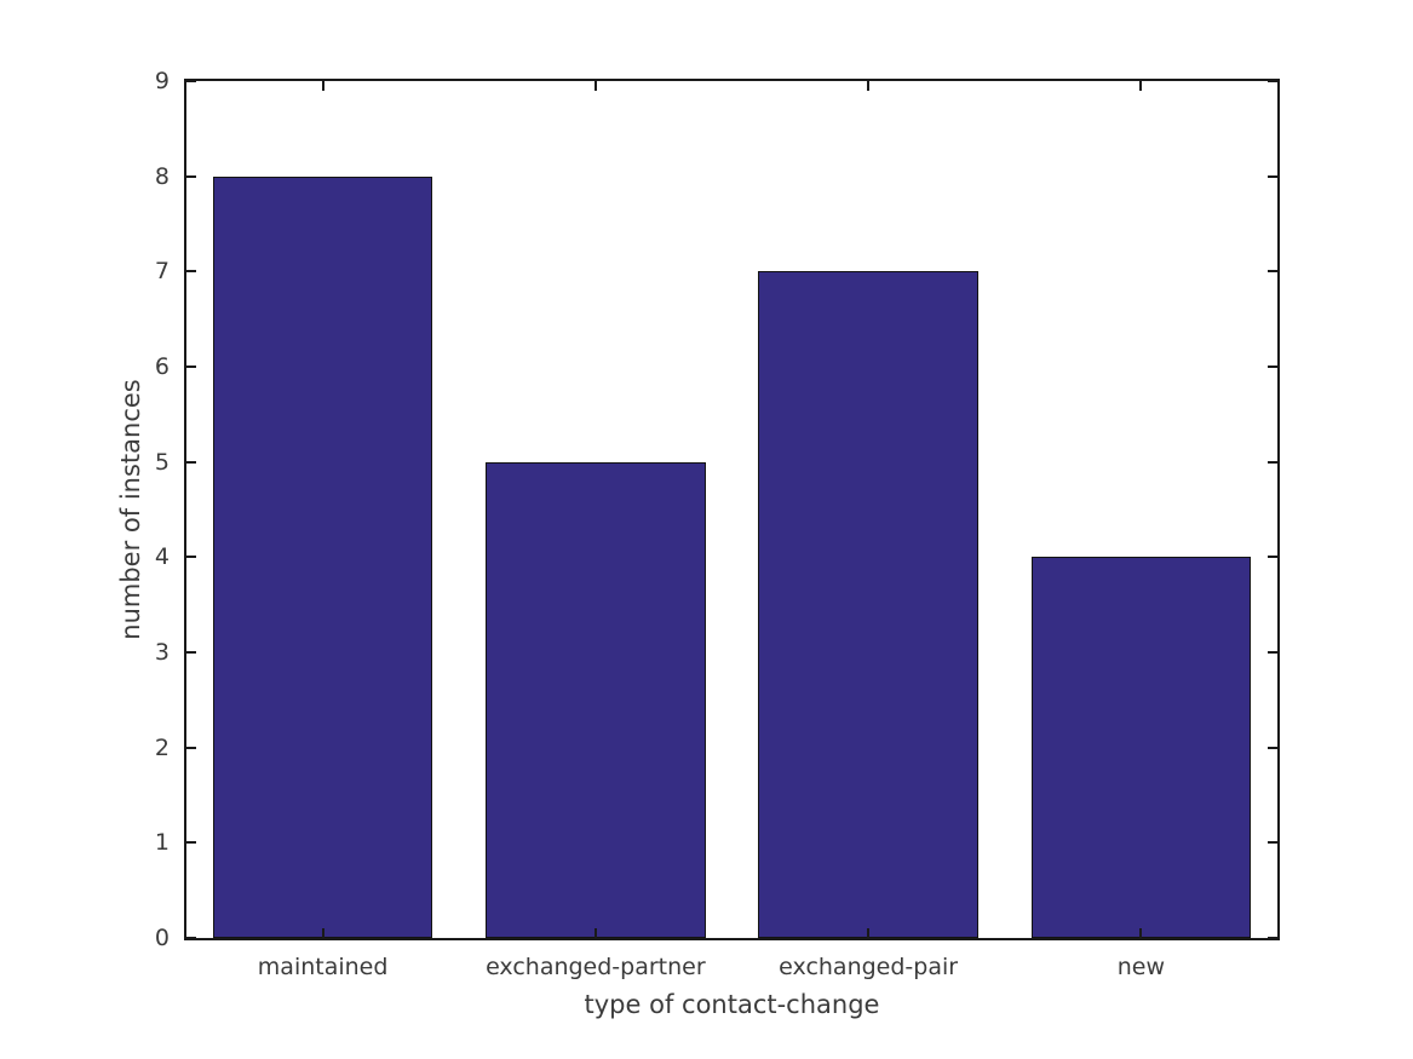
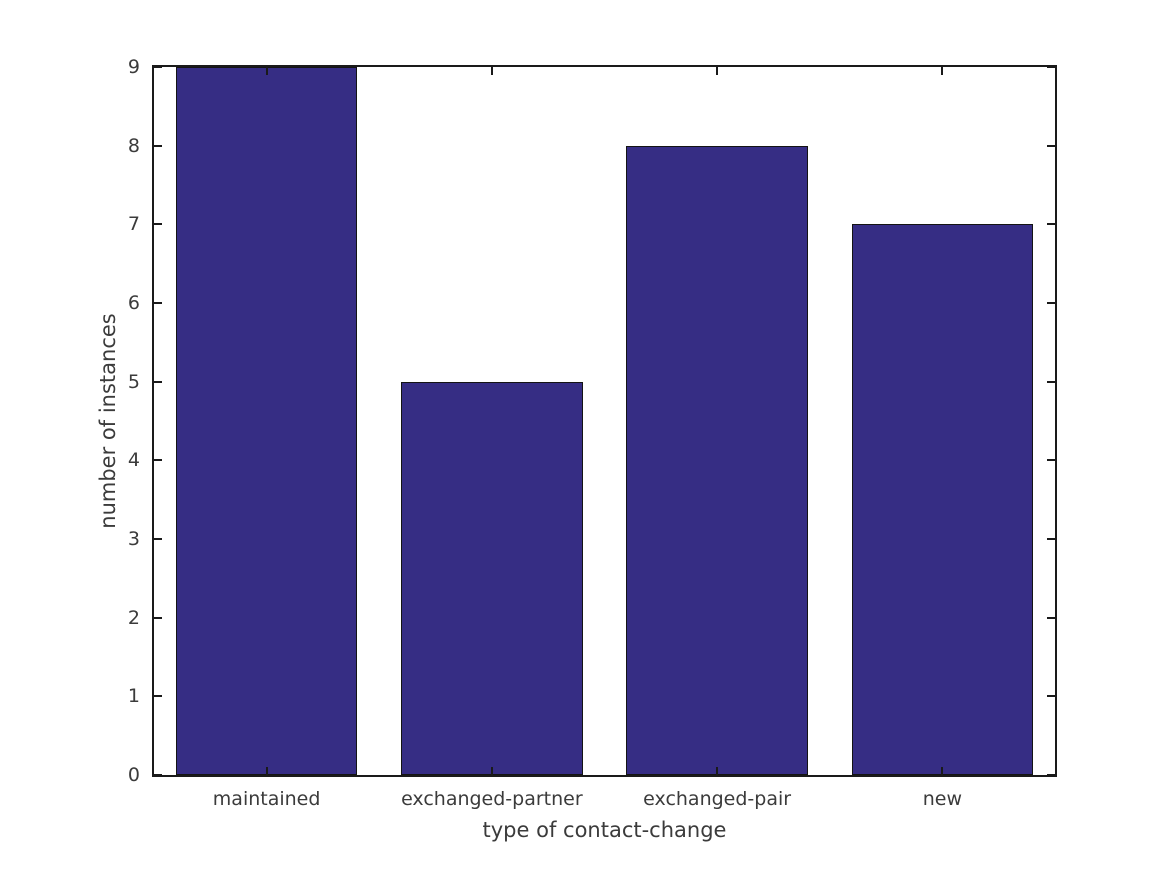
maintained: 8 -> 9
exchanged-pair: 7 -> 8
new: 4 -> 7
